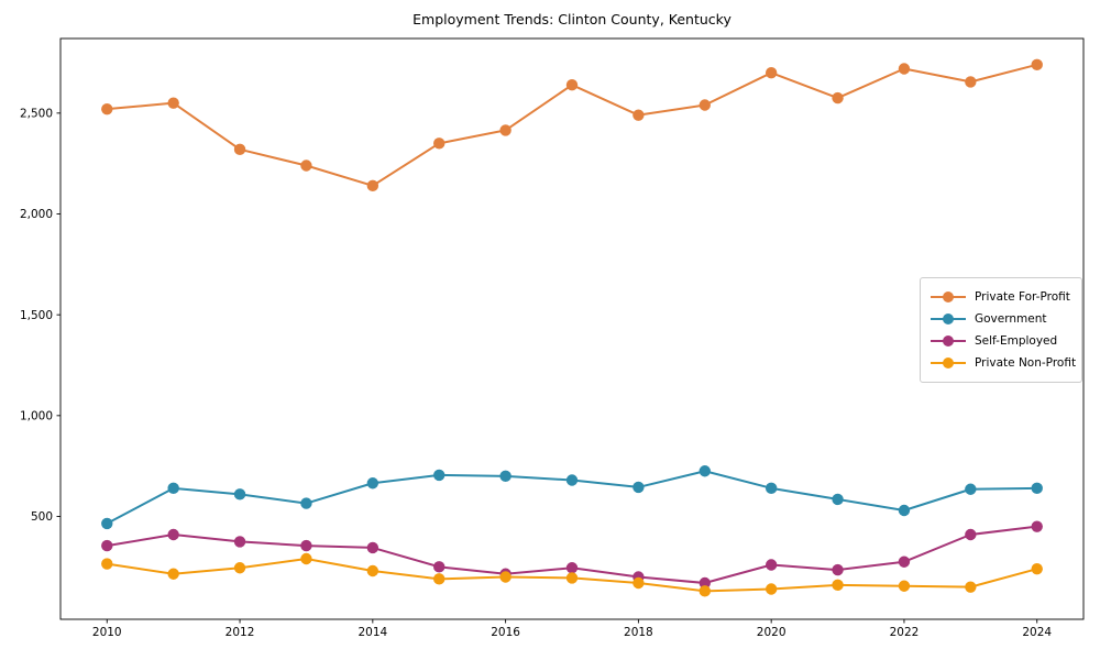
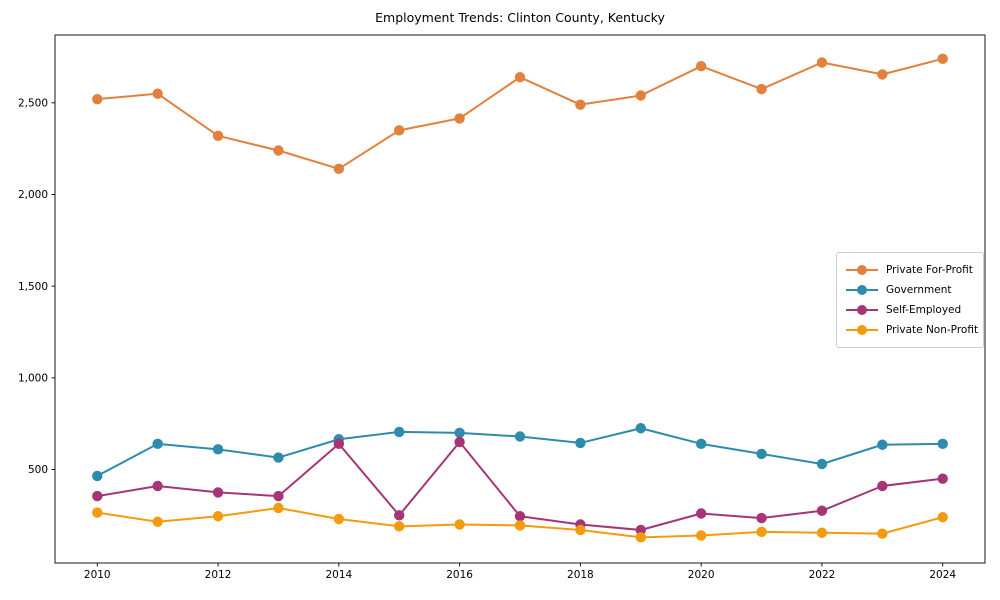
Self-Employed/2014: 340 -> 640
Self-Employed/2016: 220 -> 650
